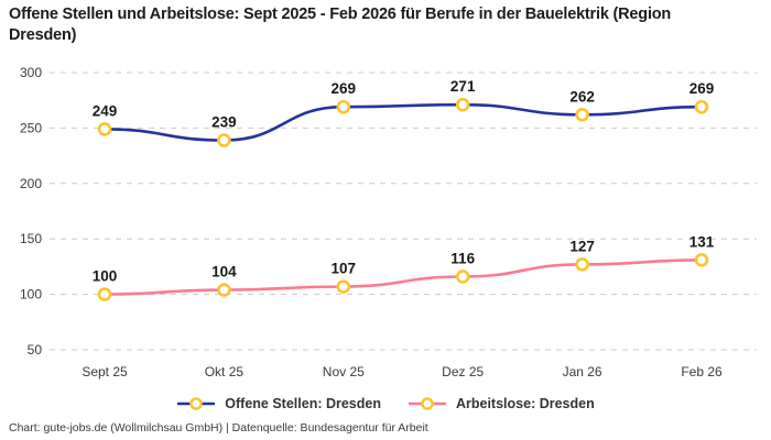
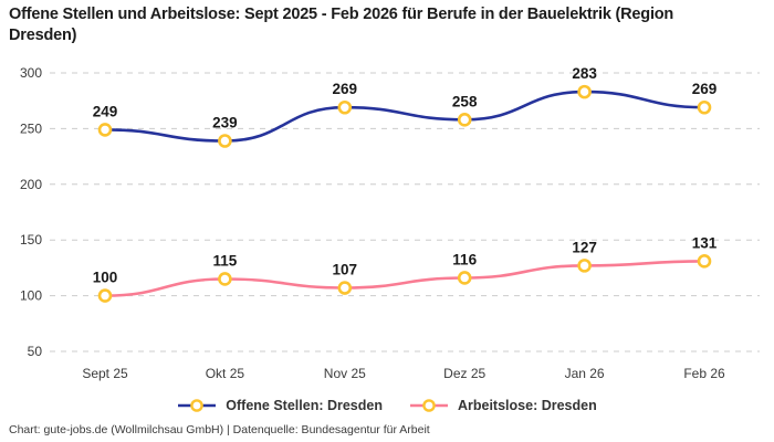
Arbeitslose: Dresden/Okt 25: 104 -> 115
Offene Stellen: Dresden/Dez 25: 271 -> 258
Offene Stellen: Dresden/Jan 26: 262 -> 283
